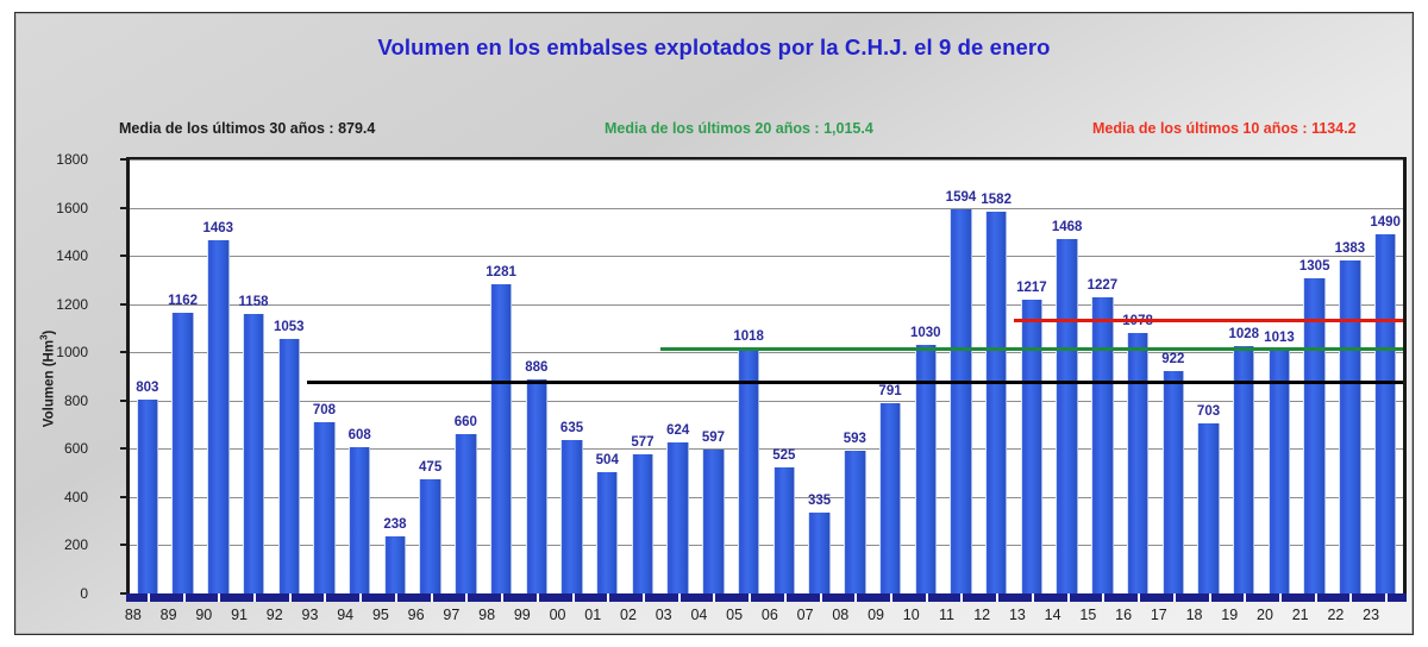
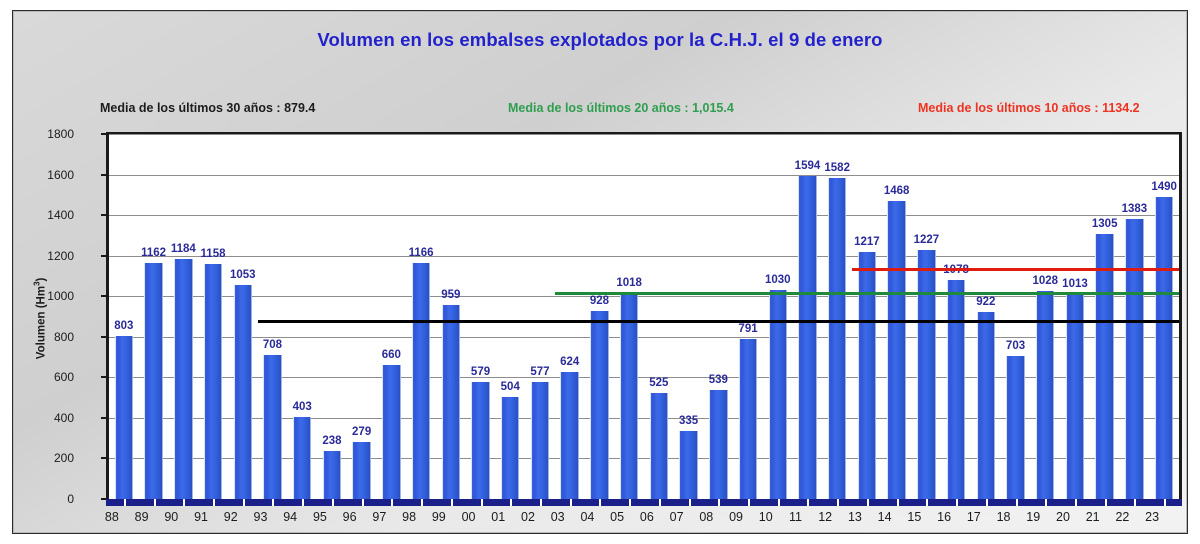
90: 1463 -> 1184
94: 608 -> 403
96: 475 -> 279
98: 1281 -> 1166
99: 886 -> 959
00: 635 -> 579
04: 597 -> 928
08: 593 -> 539
